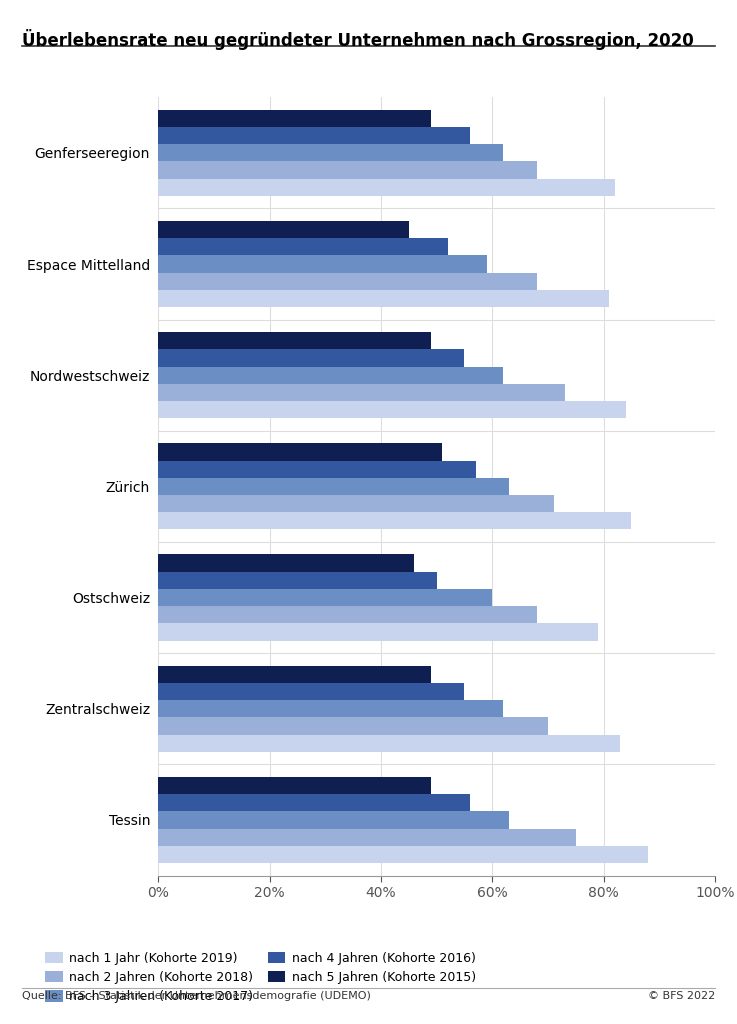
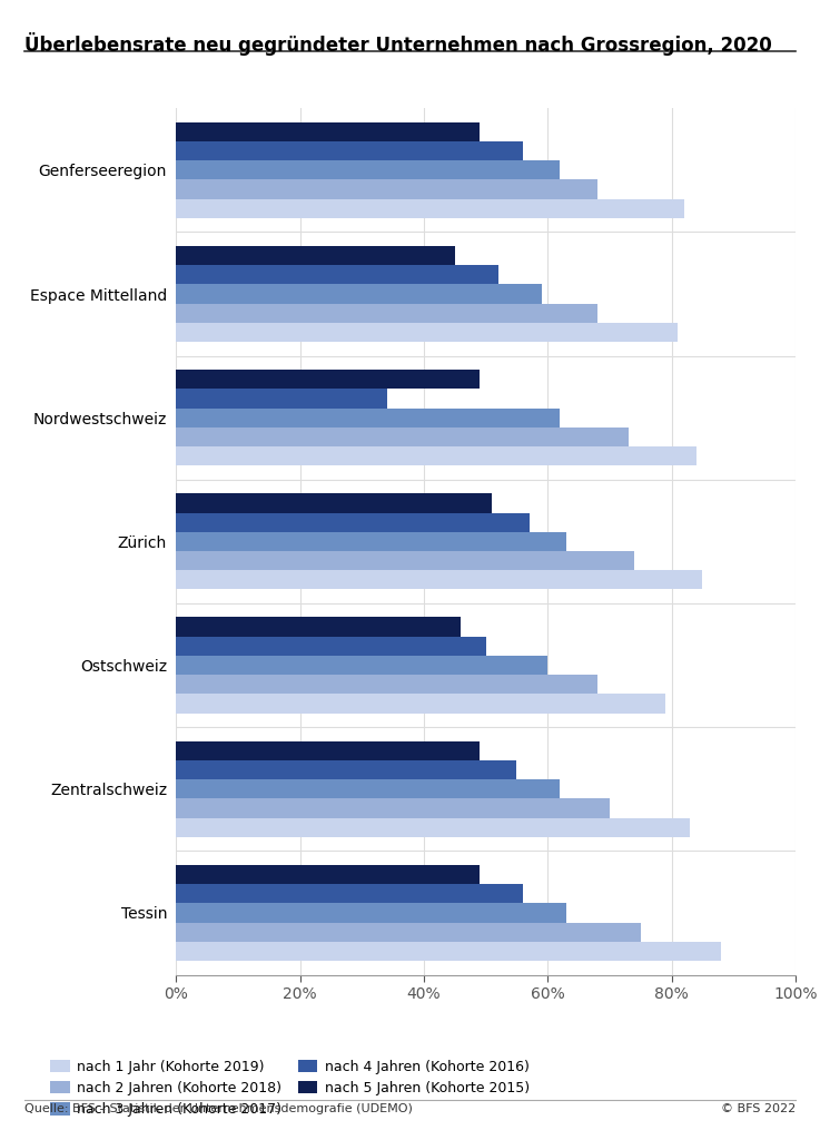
nach 4 Jahren (Kohorte 2016)/Nordwestschweiz: 55% -> 34%
nach 2 Jahren (Kohorte 2018)/Zürich: 71% -> 74%
